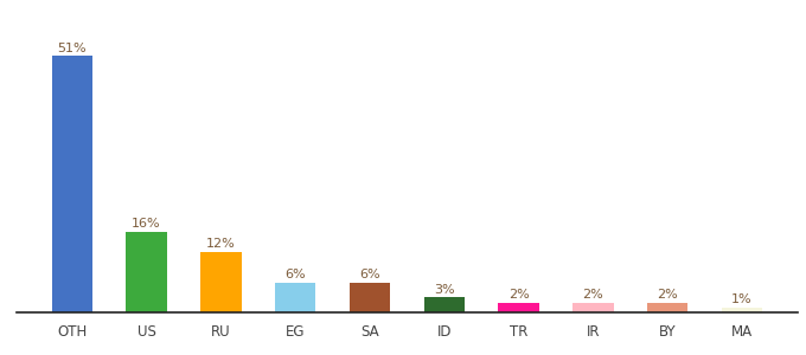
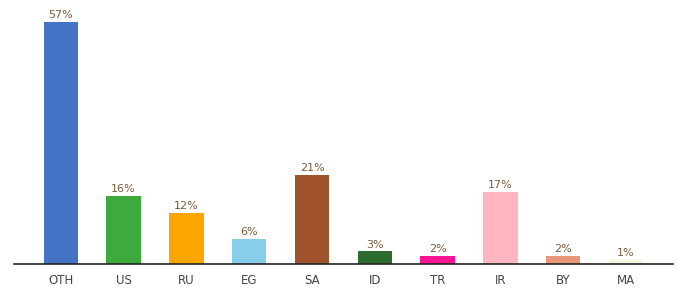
OTH: 51% -> 57%
SA: 6% -> 21%
IR: 2% -> 17%
